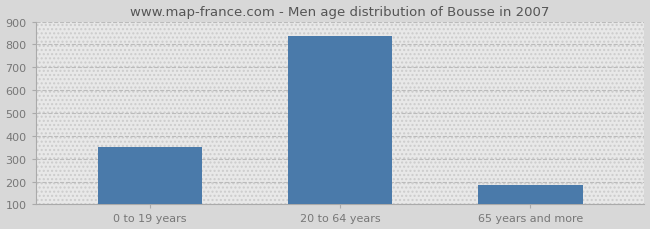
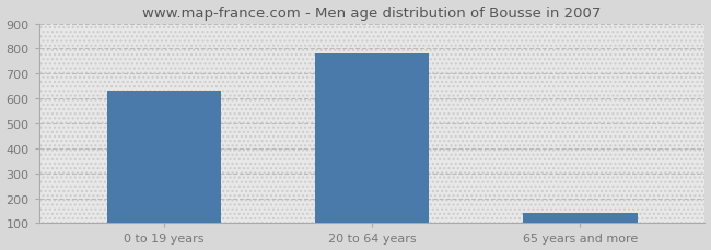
0 to 19 years: 350 -> 630
20 to 64 years: 835 -> 780
65 years and more: 185 -> 140
